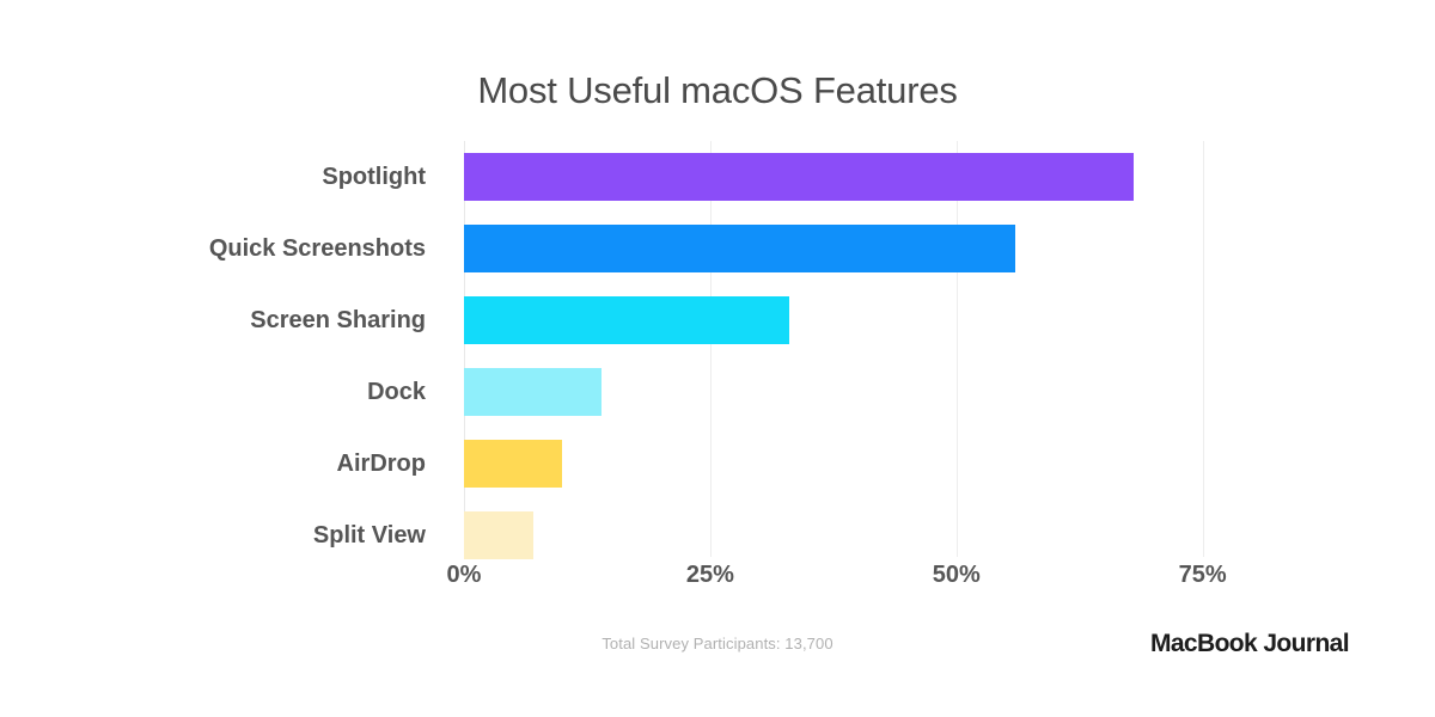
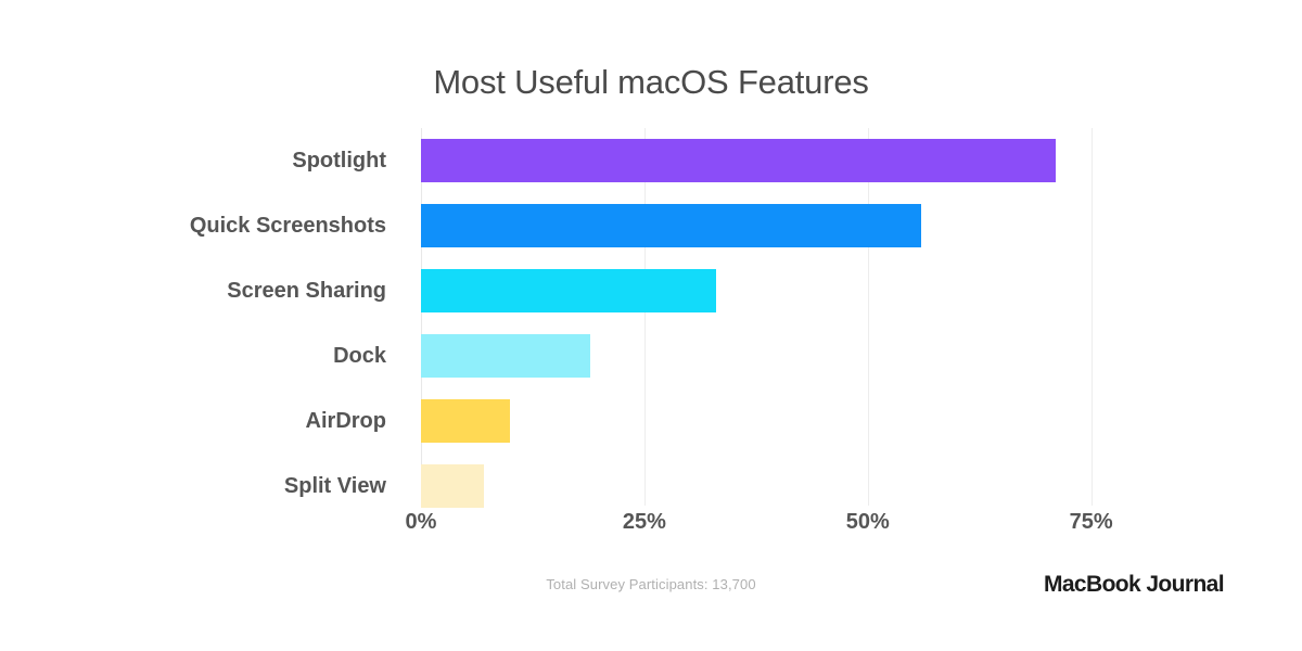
Spotlight: 68% -> 71%
Dock: 14% -> 19%
